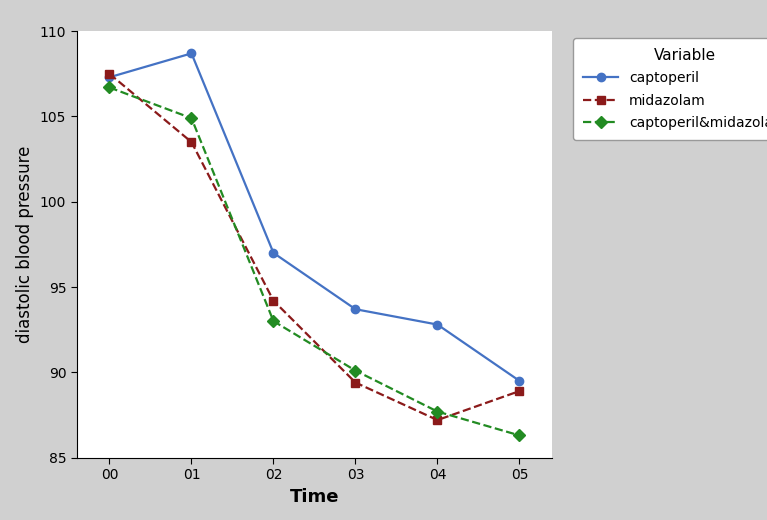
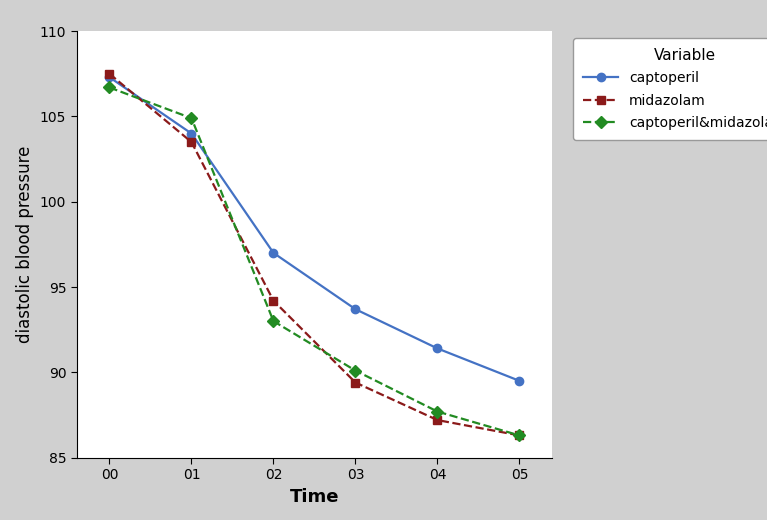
captoperil/01: 108.7 -> 104.0
captoperil/04: 92.8 -> 91.4
midazolam/05: 88.9 -> 86.3
